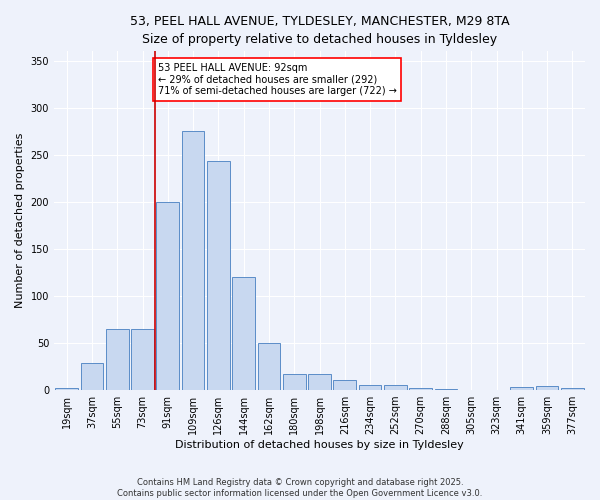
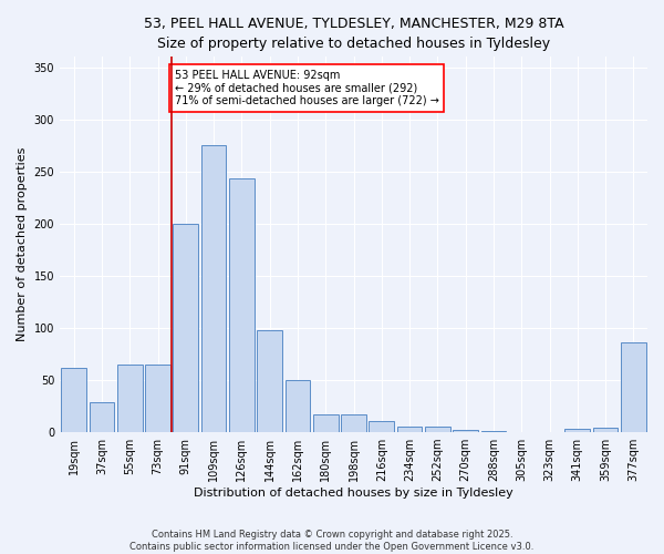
19sqm: 2 -> 62
144sqm: 120 -> 98
377sqm: 2 -> 86
